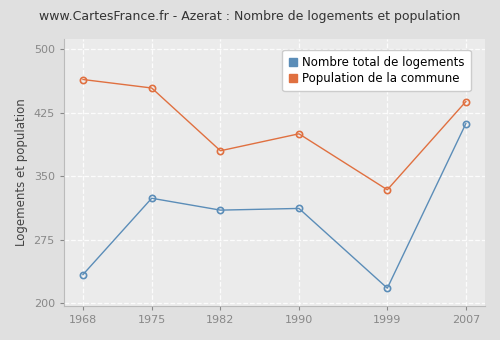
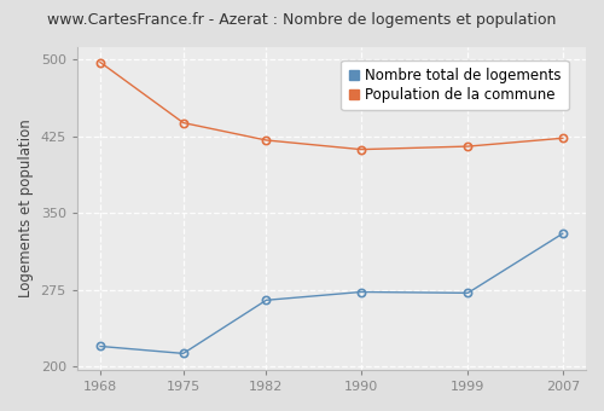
Nombre total de logements/1968: 234 -> 220
Population de la commune/1968: 464 -> 497
Nombre total de logements/1975: 324 -> 213
Population de la commune/1975: 454 -> 438
Nombre total de logements/1982: 310 -> 265
Population de la commune/1982: 380 -> 421
Nombre total de logements/1990: 312 -> 273
Population de la commune/1990: 400 -> 412
Nombre total de logements/1999: 218 -> 272
Population de la commune/1999: 334 -> 415
Nombre total de logements/2007: 412 -> 330
Population de la commune/2007: 438 -> 423
